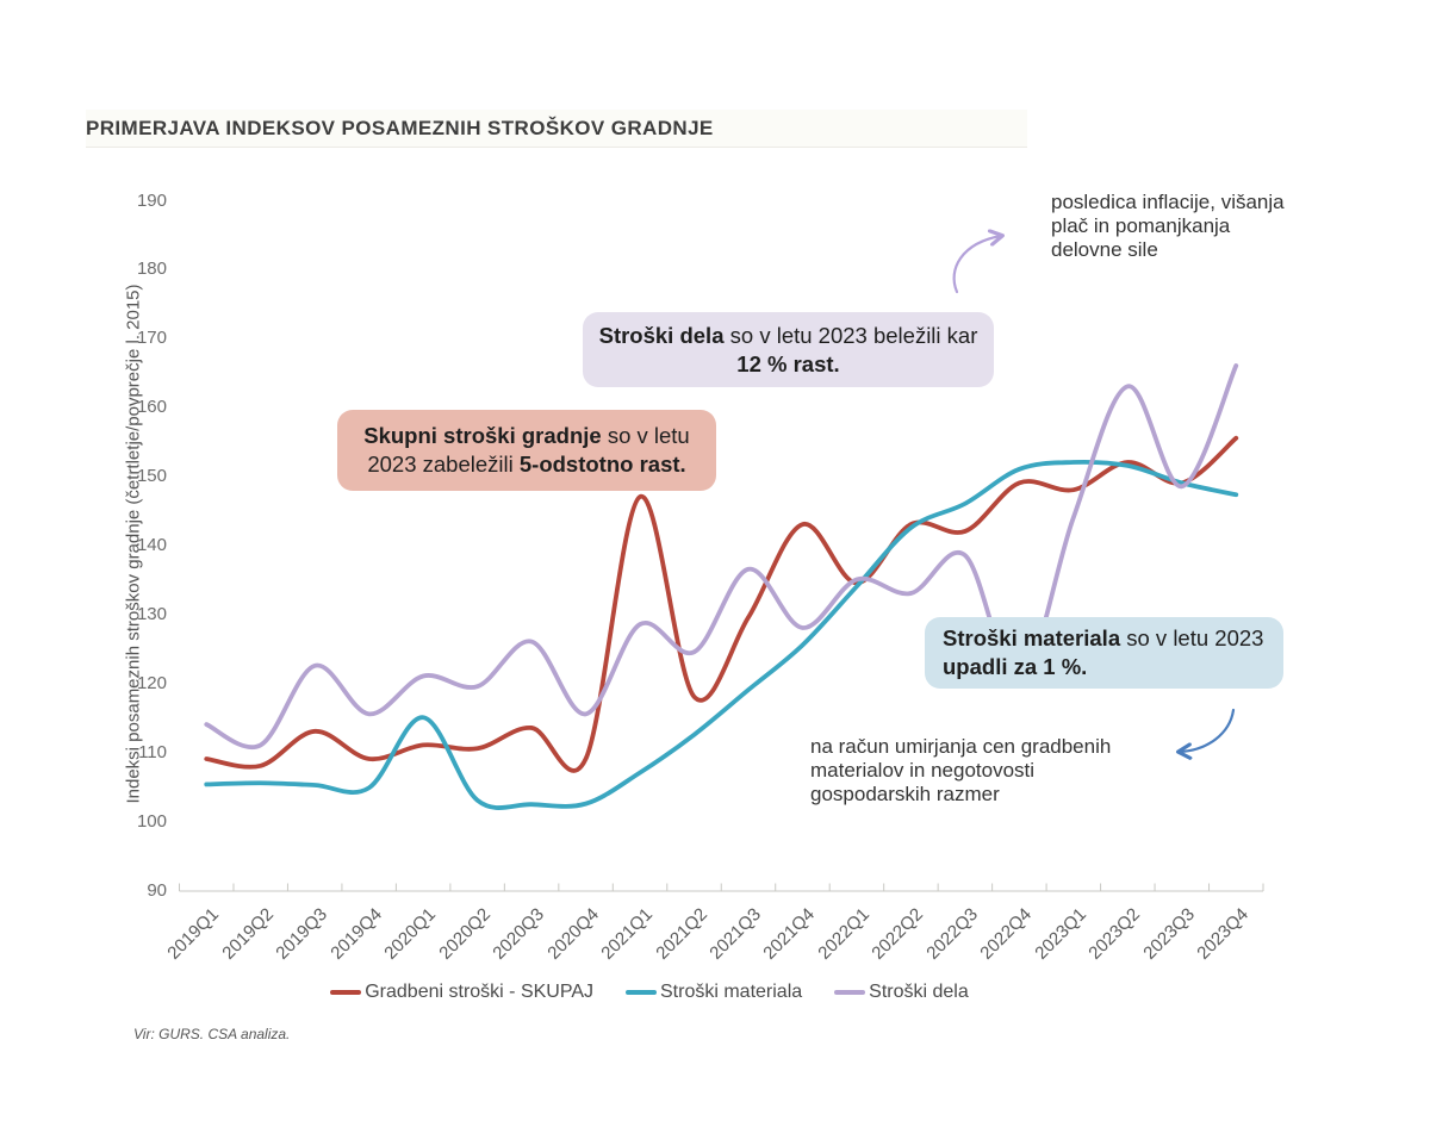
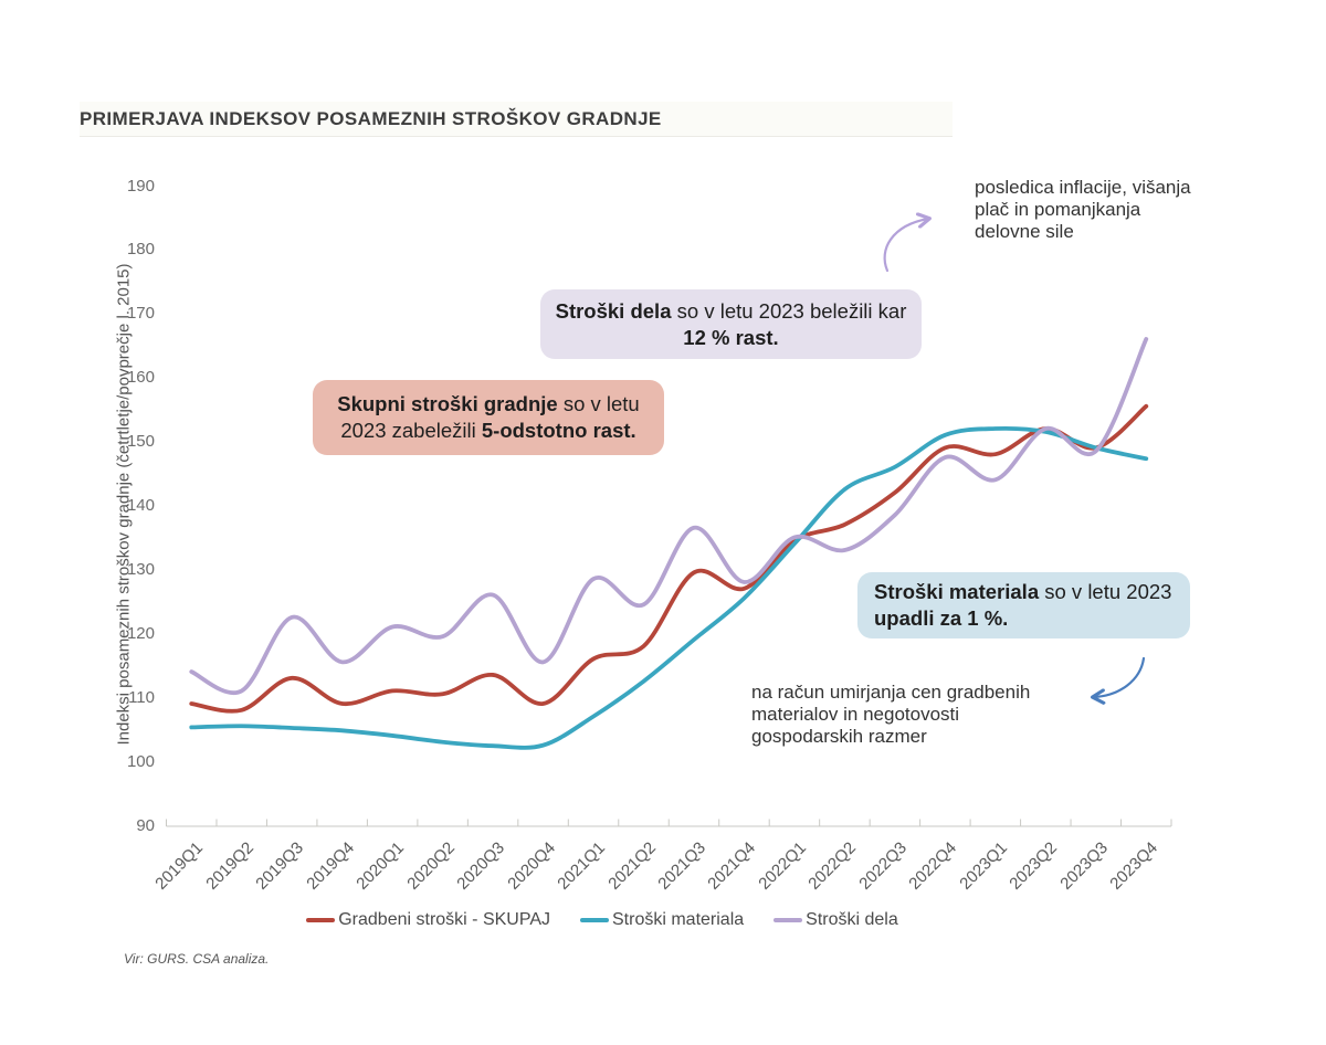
Stroški materiala/2020Q1: 115 -> 104
Gradbeni stroški - SKUPAJ/2021Q1: 147 -> 116
Gradbeni stroški - SKUPAJ/2021Q4: 143 -> 127
Gradbeni stroški - SKUPAJ/2022Q2: 143 -> 137
Stroški dela/2022Q4: 120 -> 148
Stroški dela/2023Q2: 163 -> 152
